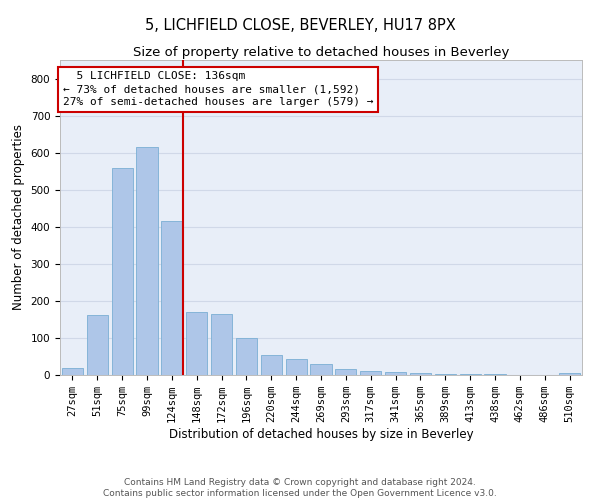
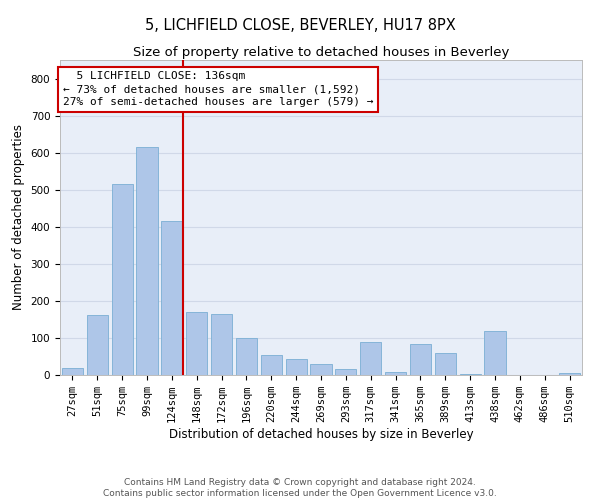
75sqm: 558 -> 515
317sqm: 10 -> 90
365sqm: 6 -> 85
389sqm: 4 -> 60
438sqm: 2 -> 120
